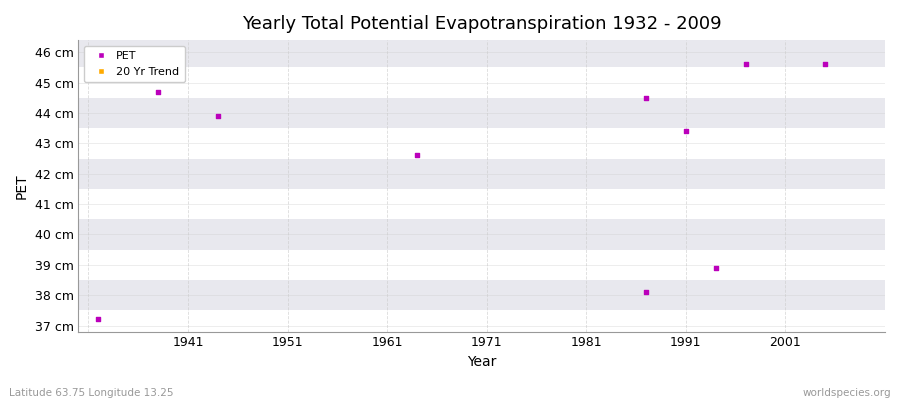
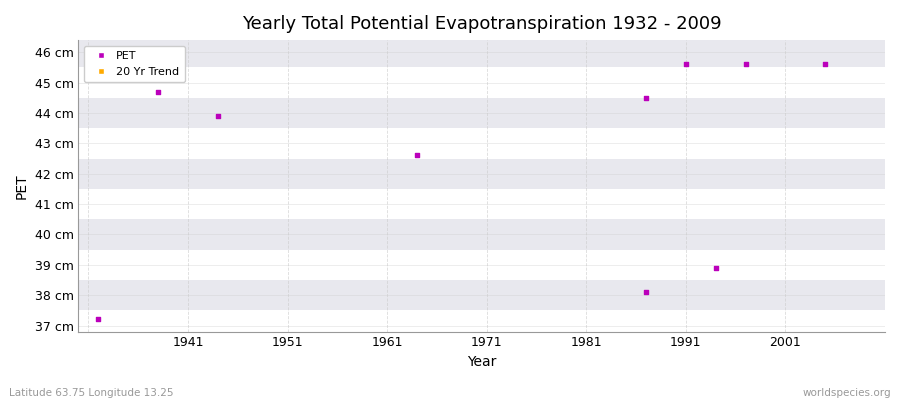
1991: 43.4 cm -> 45.6 cm
